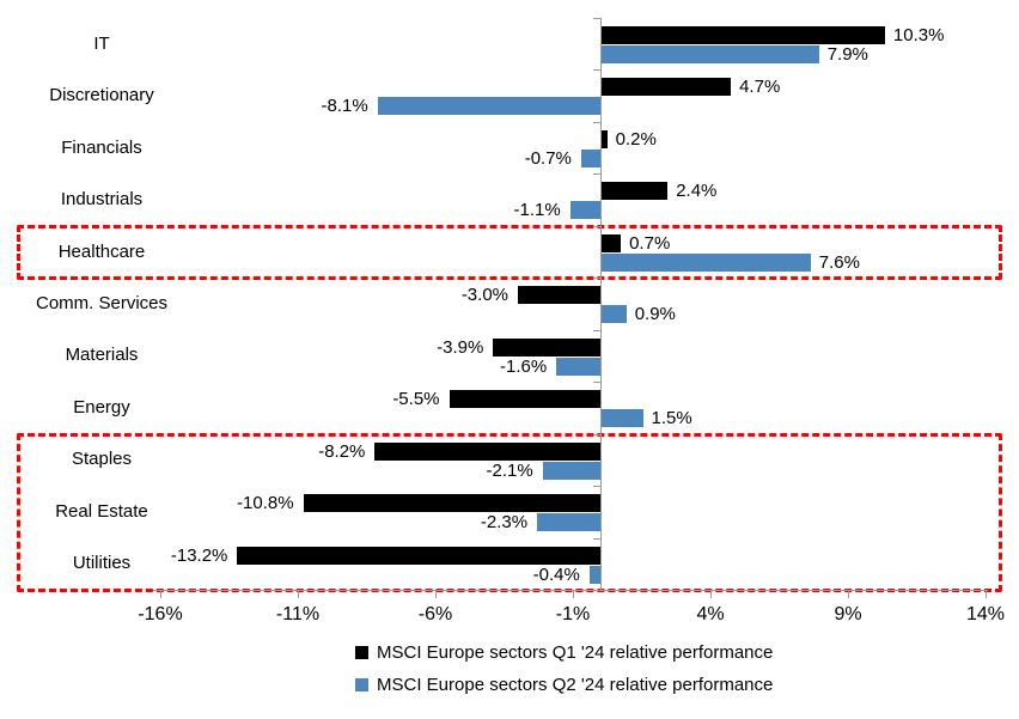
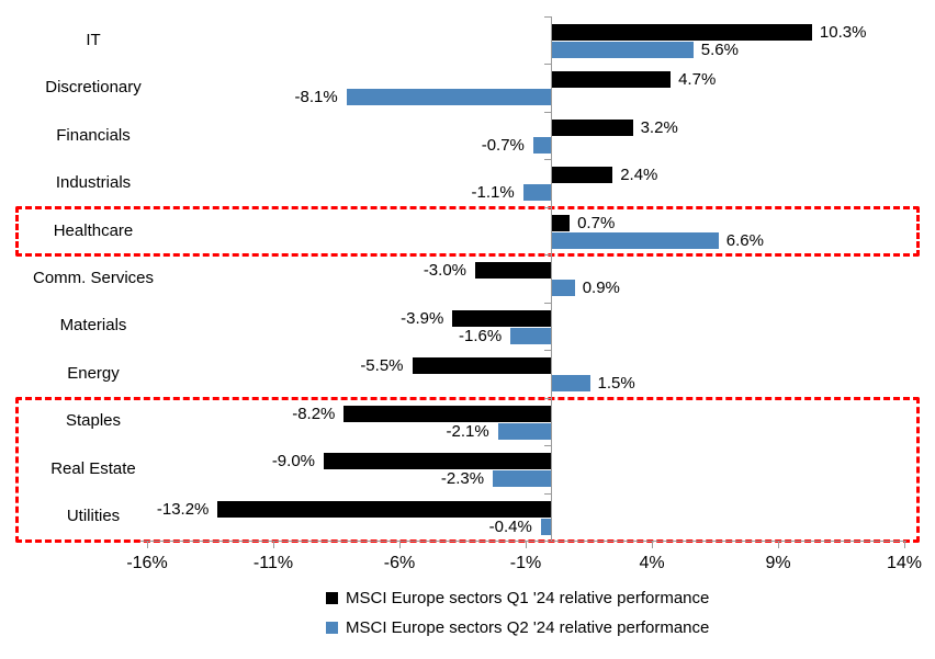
MSCI Europe sectors Q2 '24 relative performance/IT: 7.9% -> 5.6%
MSCI Europe sectors Q1 '24 relative performance/Financials: 0.2% -> 3.2%
MSCI Europe sectors Q2 '24 relative performance/Healthcare: 7.6% -> 6.6%
MSCI Europe sectors Q1 '24 relative performance/Real Estate: -10.8% -> -9.0%
